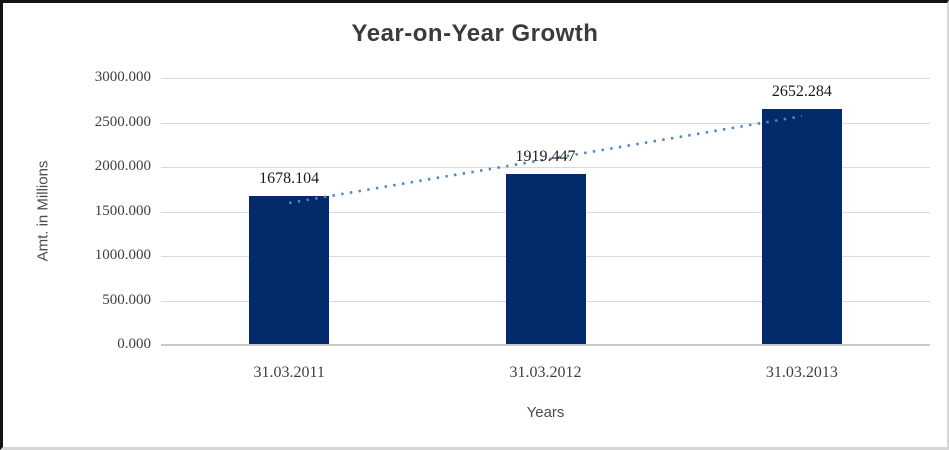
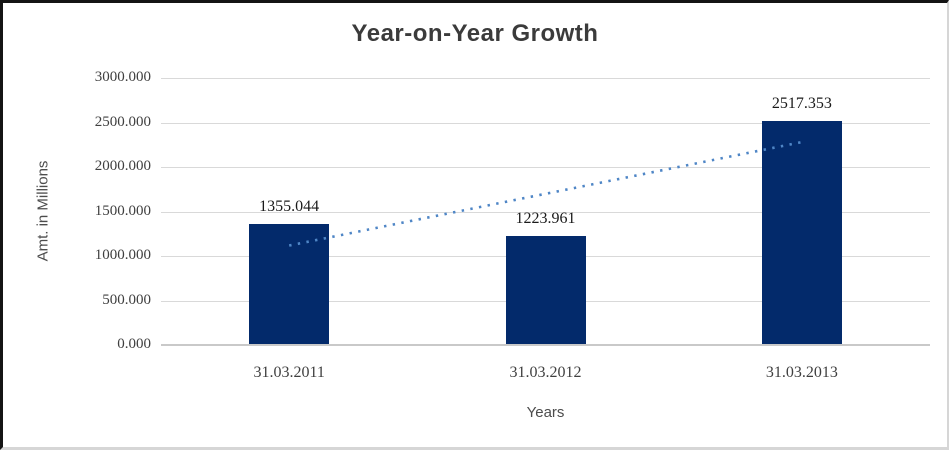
31.03.2011: 1678.104 -> 1355.044
31.03.2012: 1919.447 -> 1223.961
31.03.2013: 2652.284 -> 2517.353
